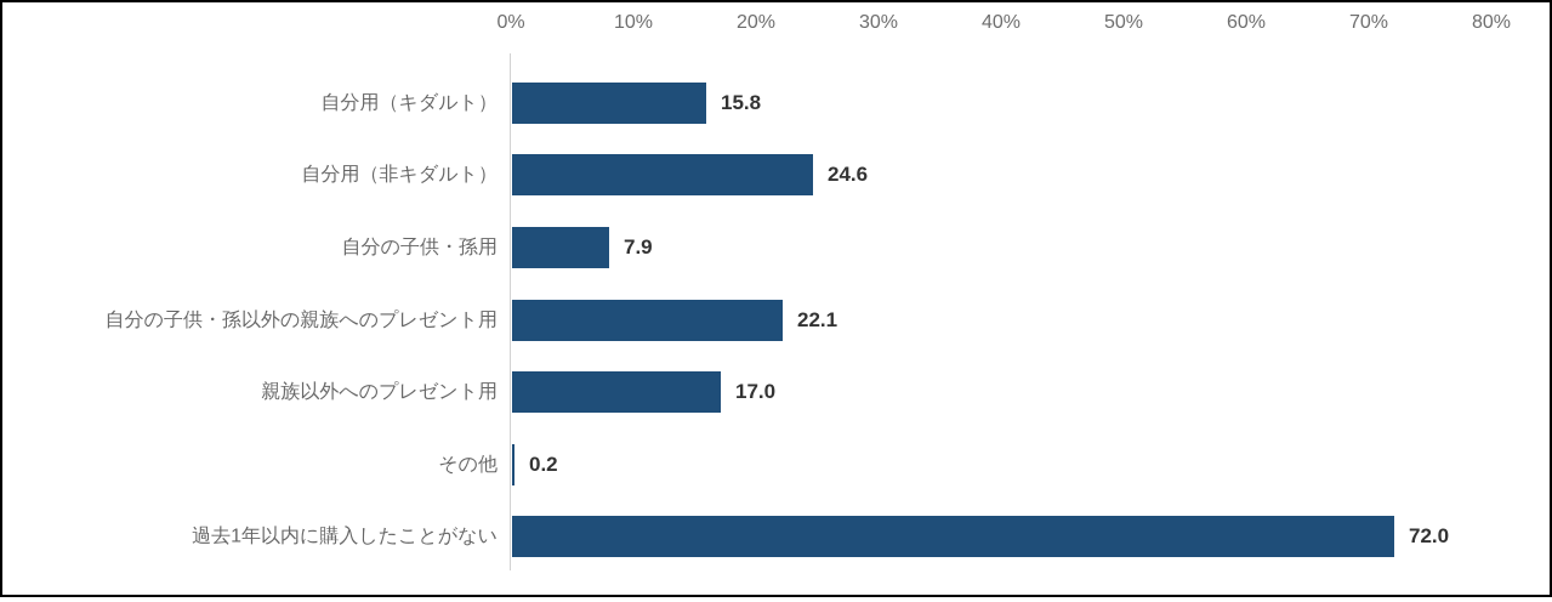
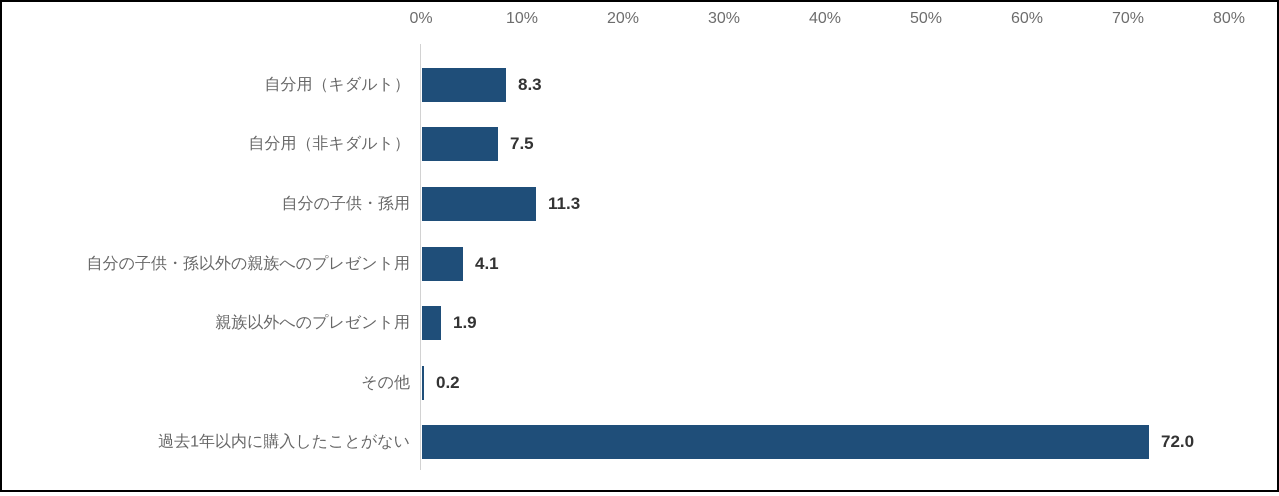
自分用（キダルト）: 15.8 -> 8.3
自分用（非キダルト）: 24.6 -> 7.5
自分の子供・孫用: 7.9 -> 11.3
自分の子供・孫以外の親族へのプレゼント用: 22.1 -> 4.1
親族以外へのプレゼント用: 17.0 -> 1.9
